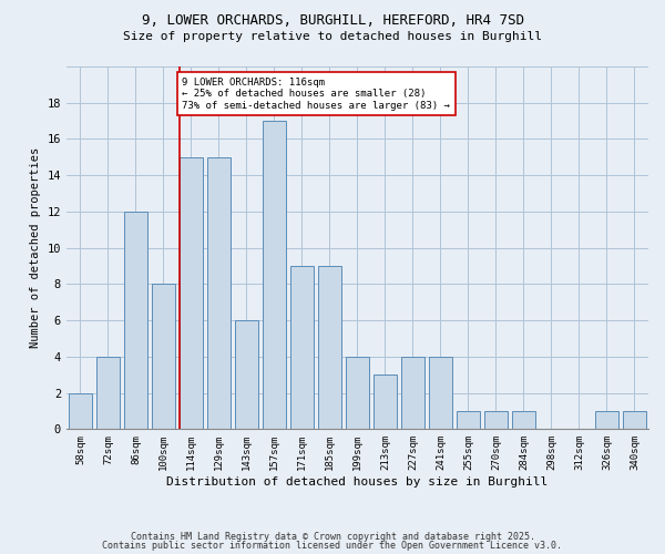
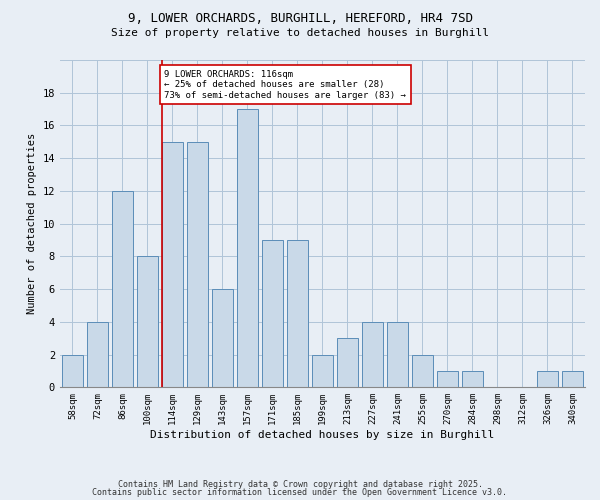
199sqm: 4 -> 2
255sqm: 1 -> 2
